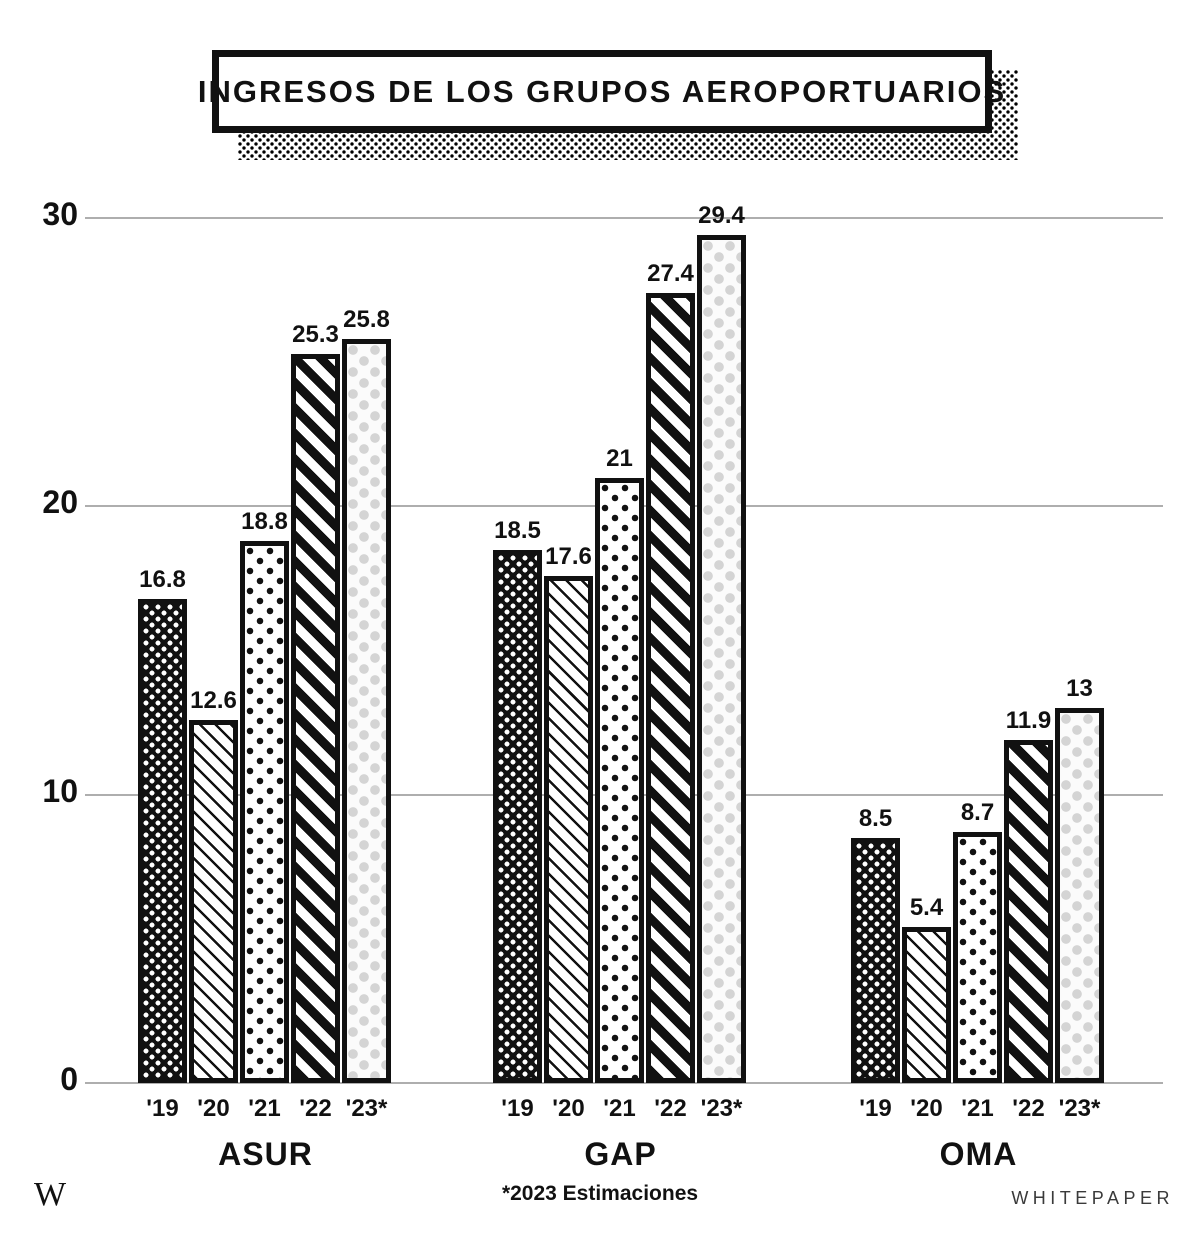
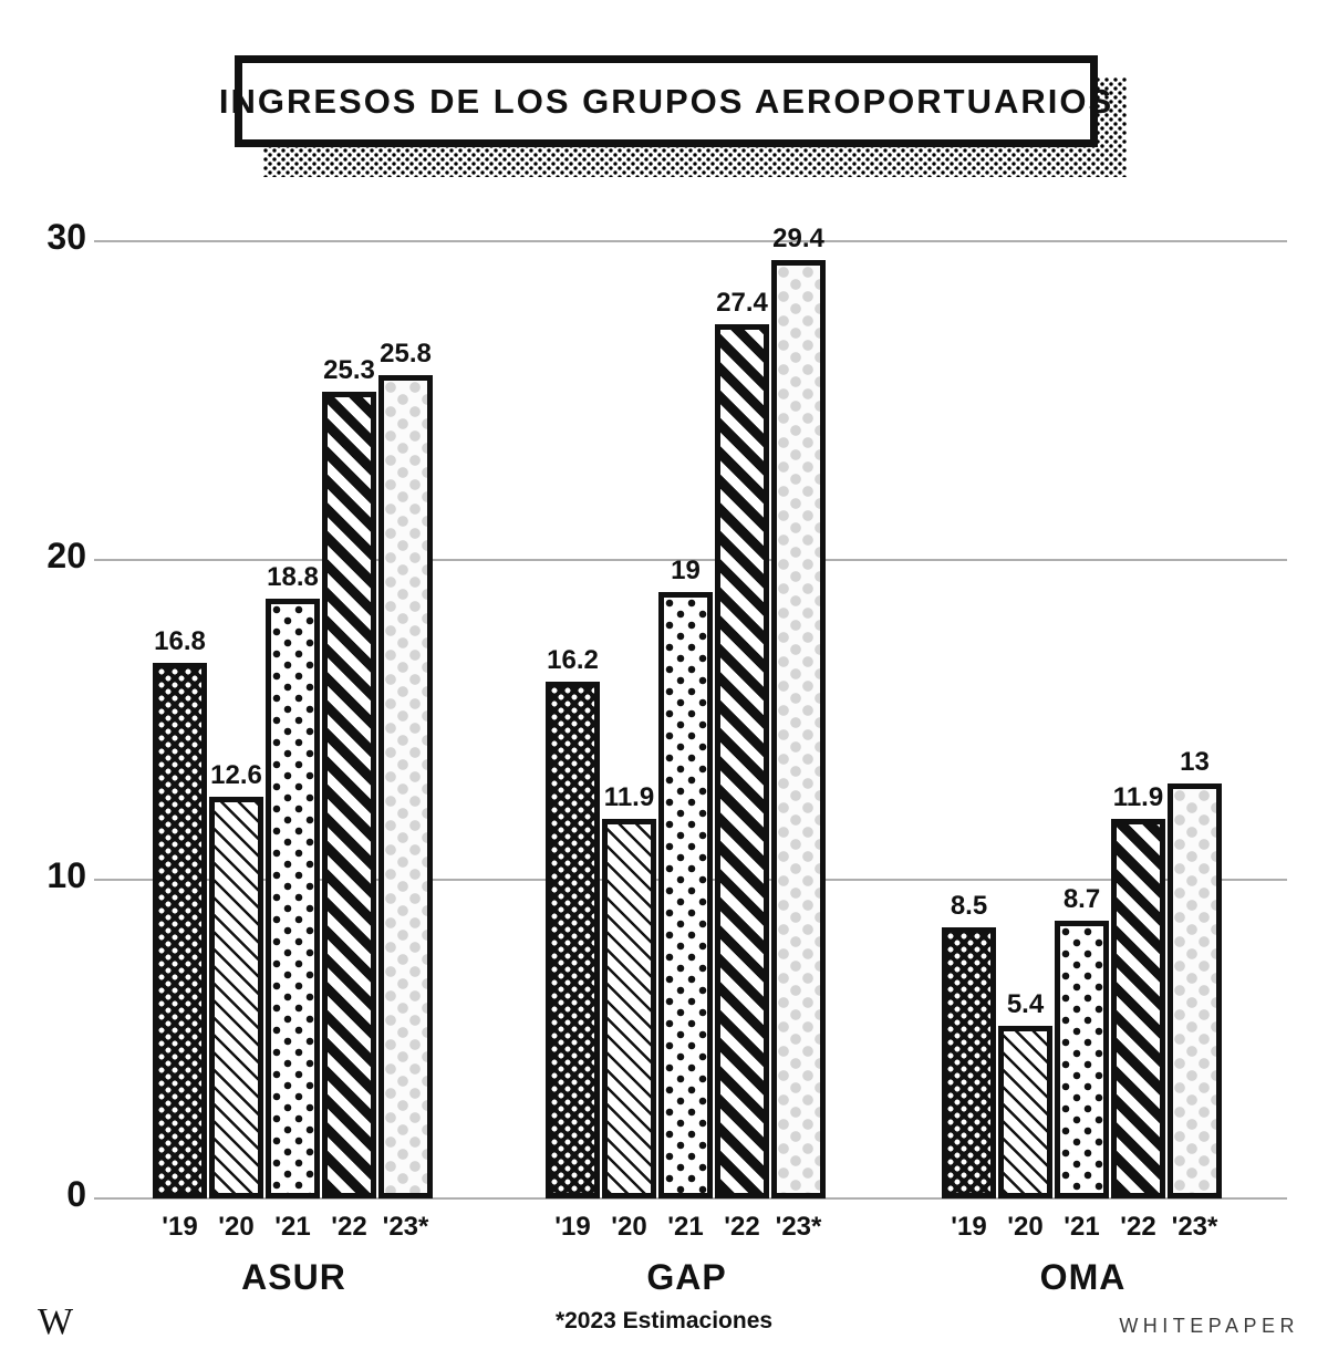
GAP/'19: 18.5 -> 16.2
GAP/'20: 17.6 -> 11.9
GAP/'21: 21 -> 19
